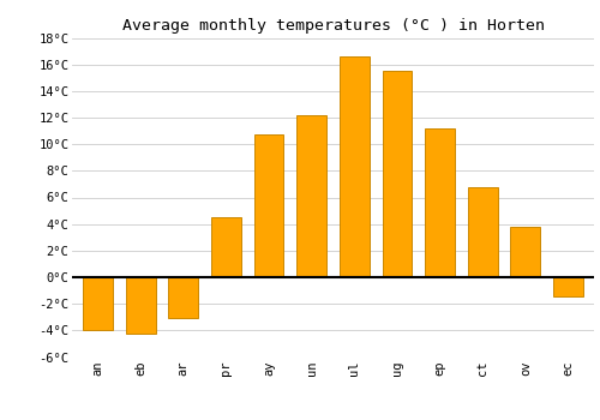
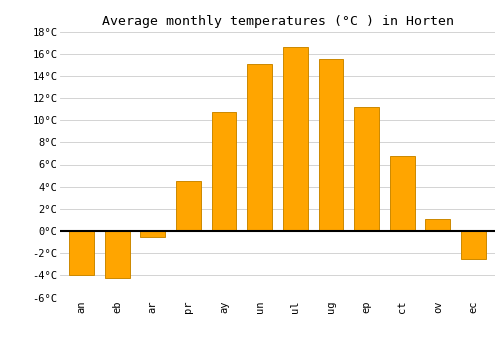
ar: -3.1°C -> -0.5°C
un: 12.2°C -> 15.1°C
ov: 3.8°C -> 1.1°C
ec: -1.4°C -> -2.5°C
